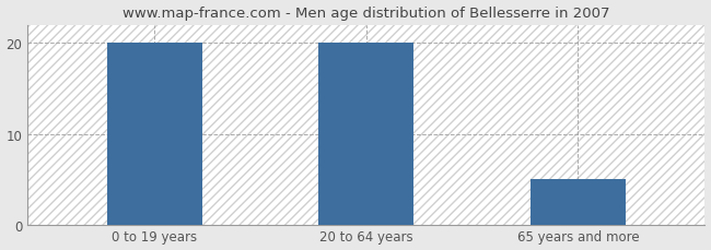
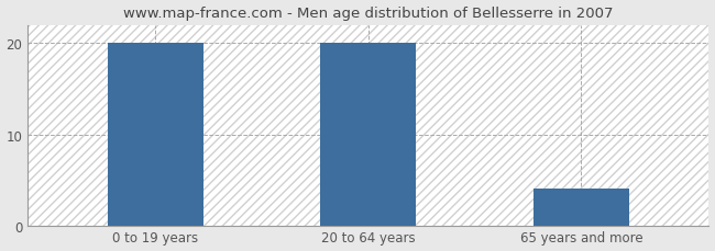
65 years and more: 5 -> 4
